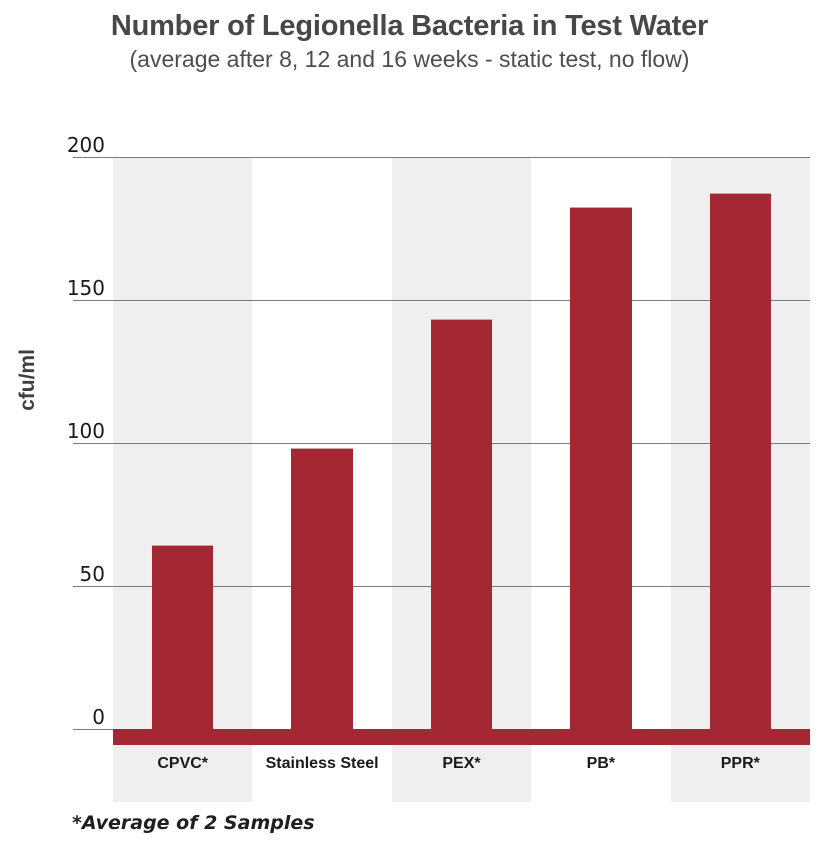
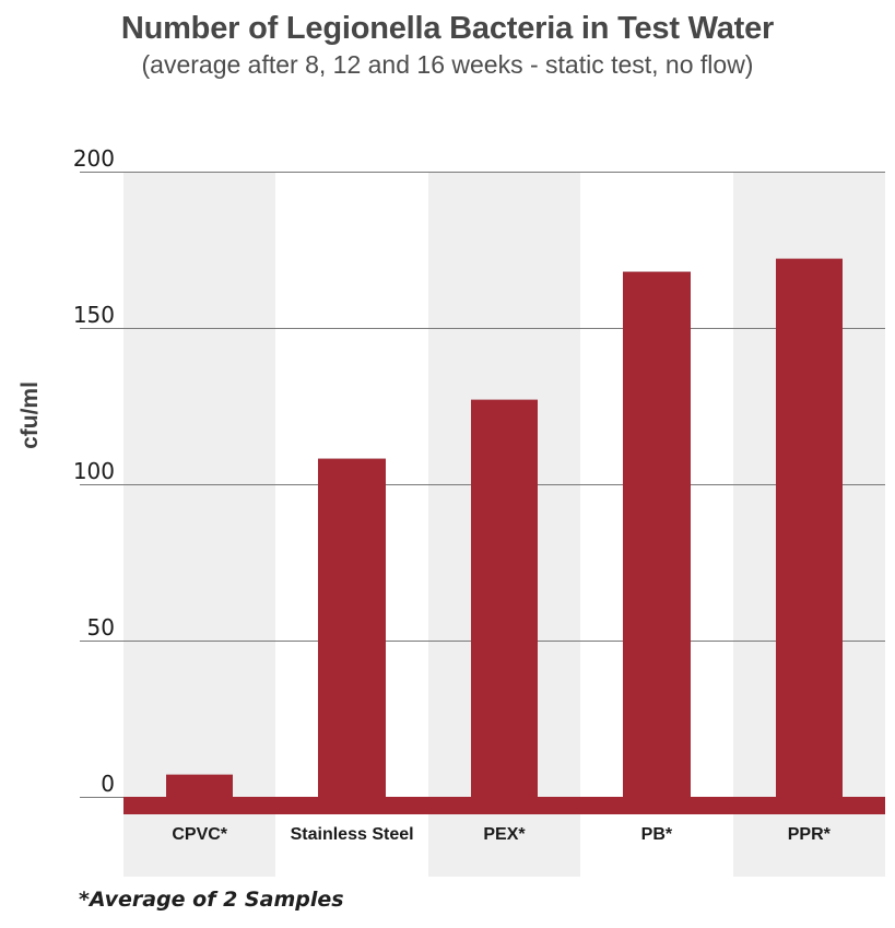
CPVC*: 64 -> 7
Stainless Steel: 98 -> 108
PEX*: 143 -> 127
PB*: 182 -> 168
PPR*: 187 -> 172
